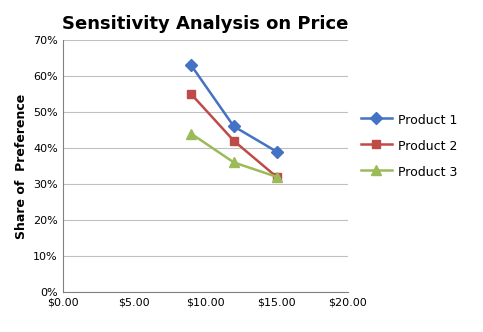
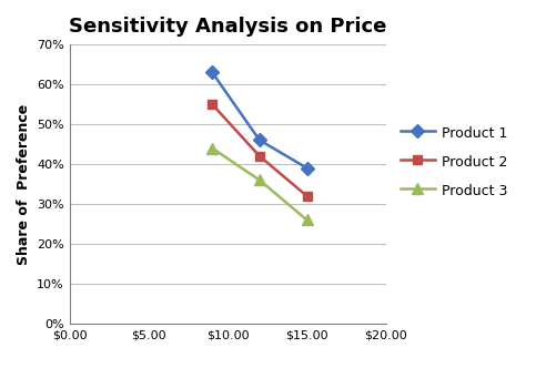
Product 3/$15.00: 32% -> 26%
